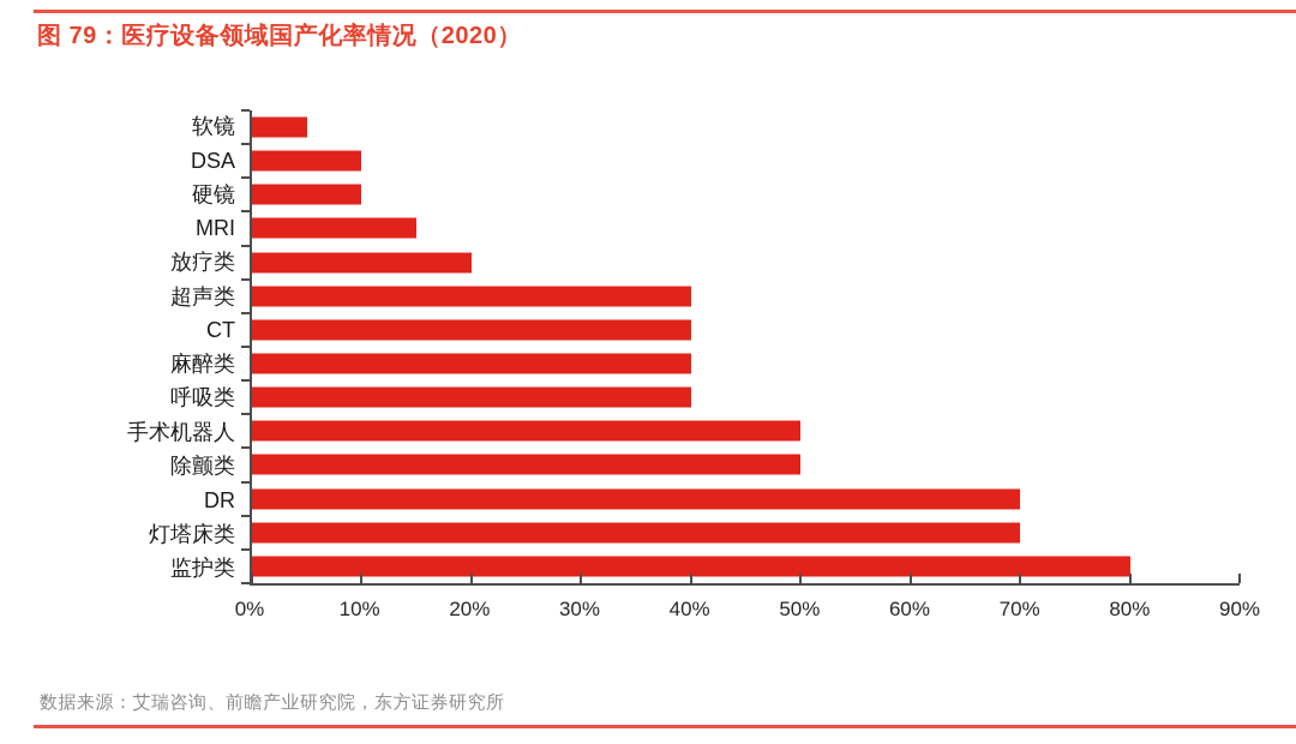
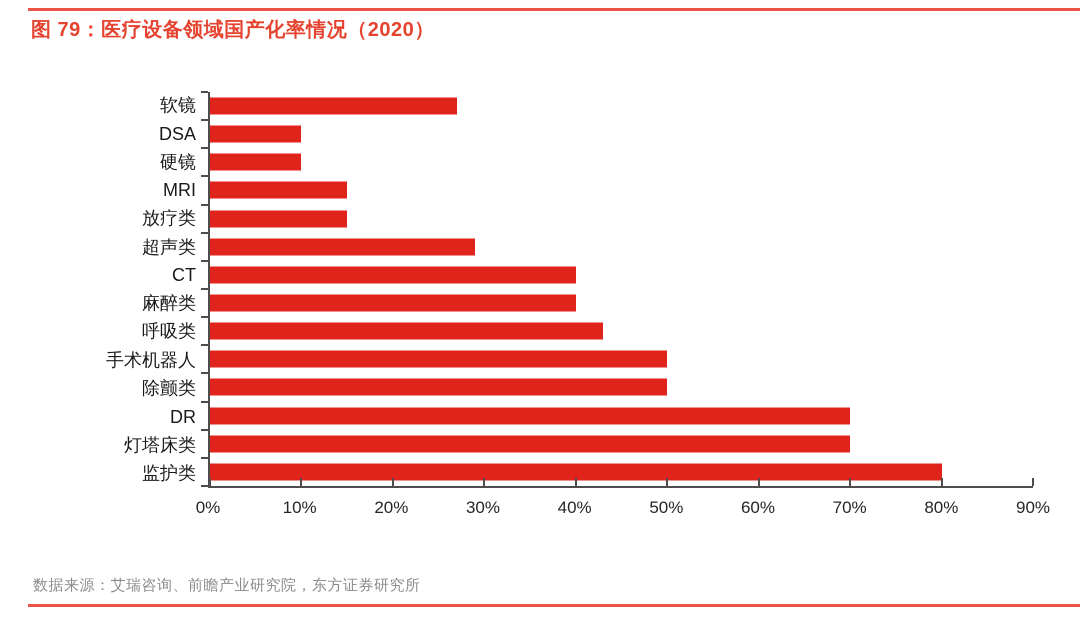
软镜: 5% -> 27%
放疗类: 20% -> 15%
超声类: 40% -> 29%
呼吸类: 40% -> 43%
